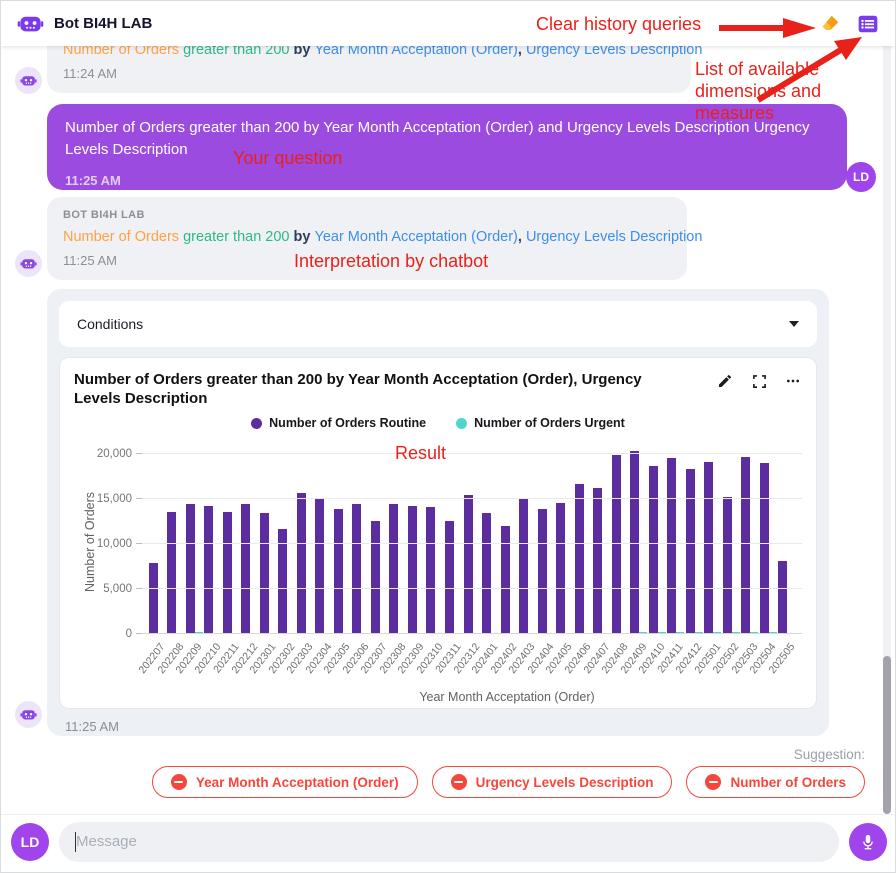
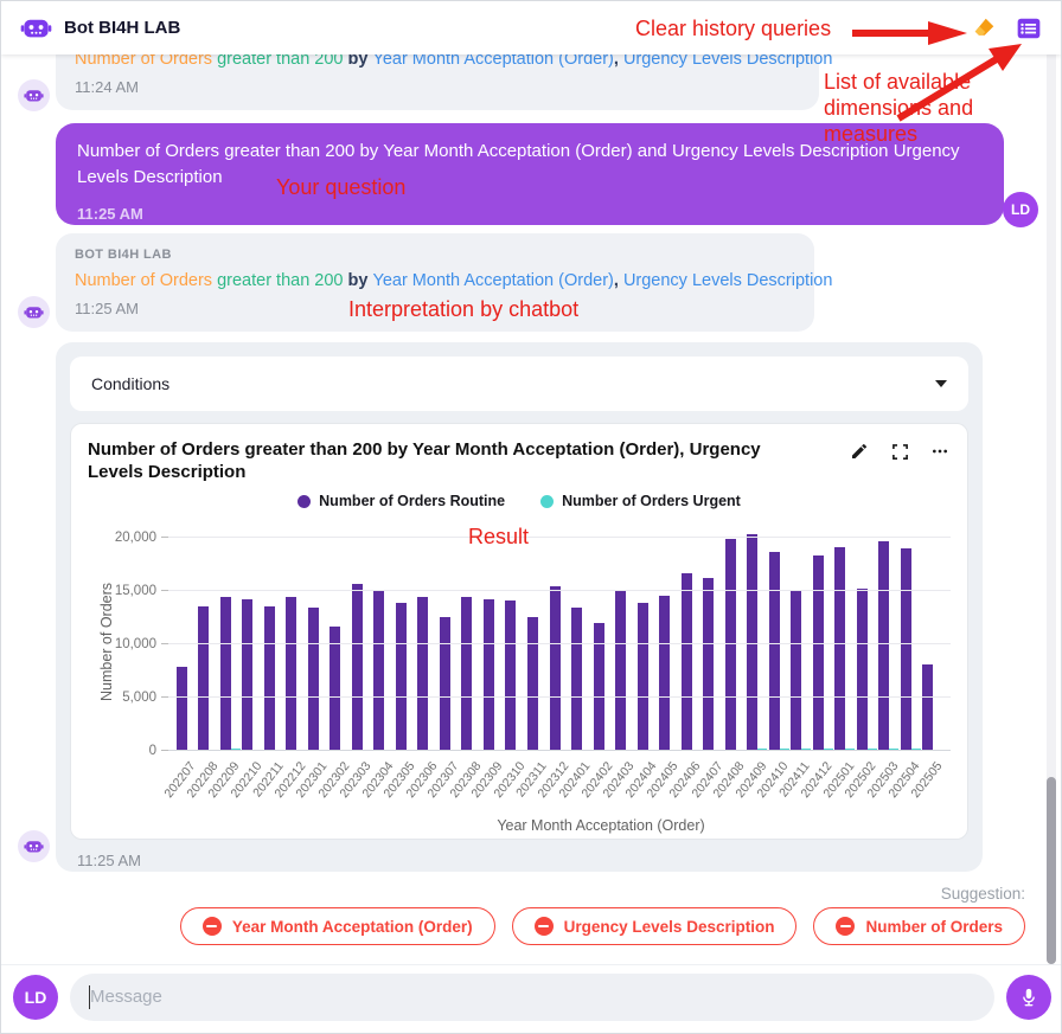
Number of Orders Routine/202411: 20000 -> 15000
